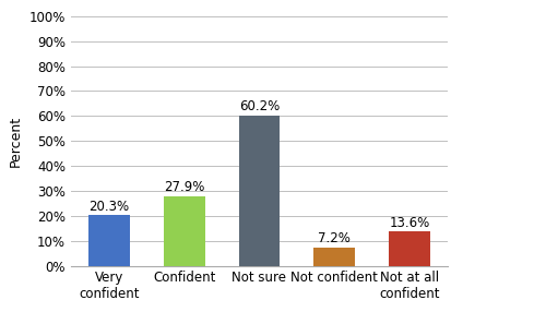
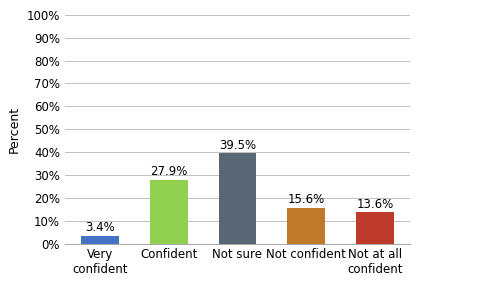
Very confident: 20.3% -> 3.4%
Not sure: 60.2% -> 39.5%
Not confident: 7.2% -> 15.6%
